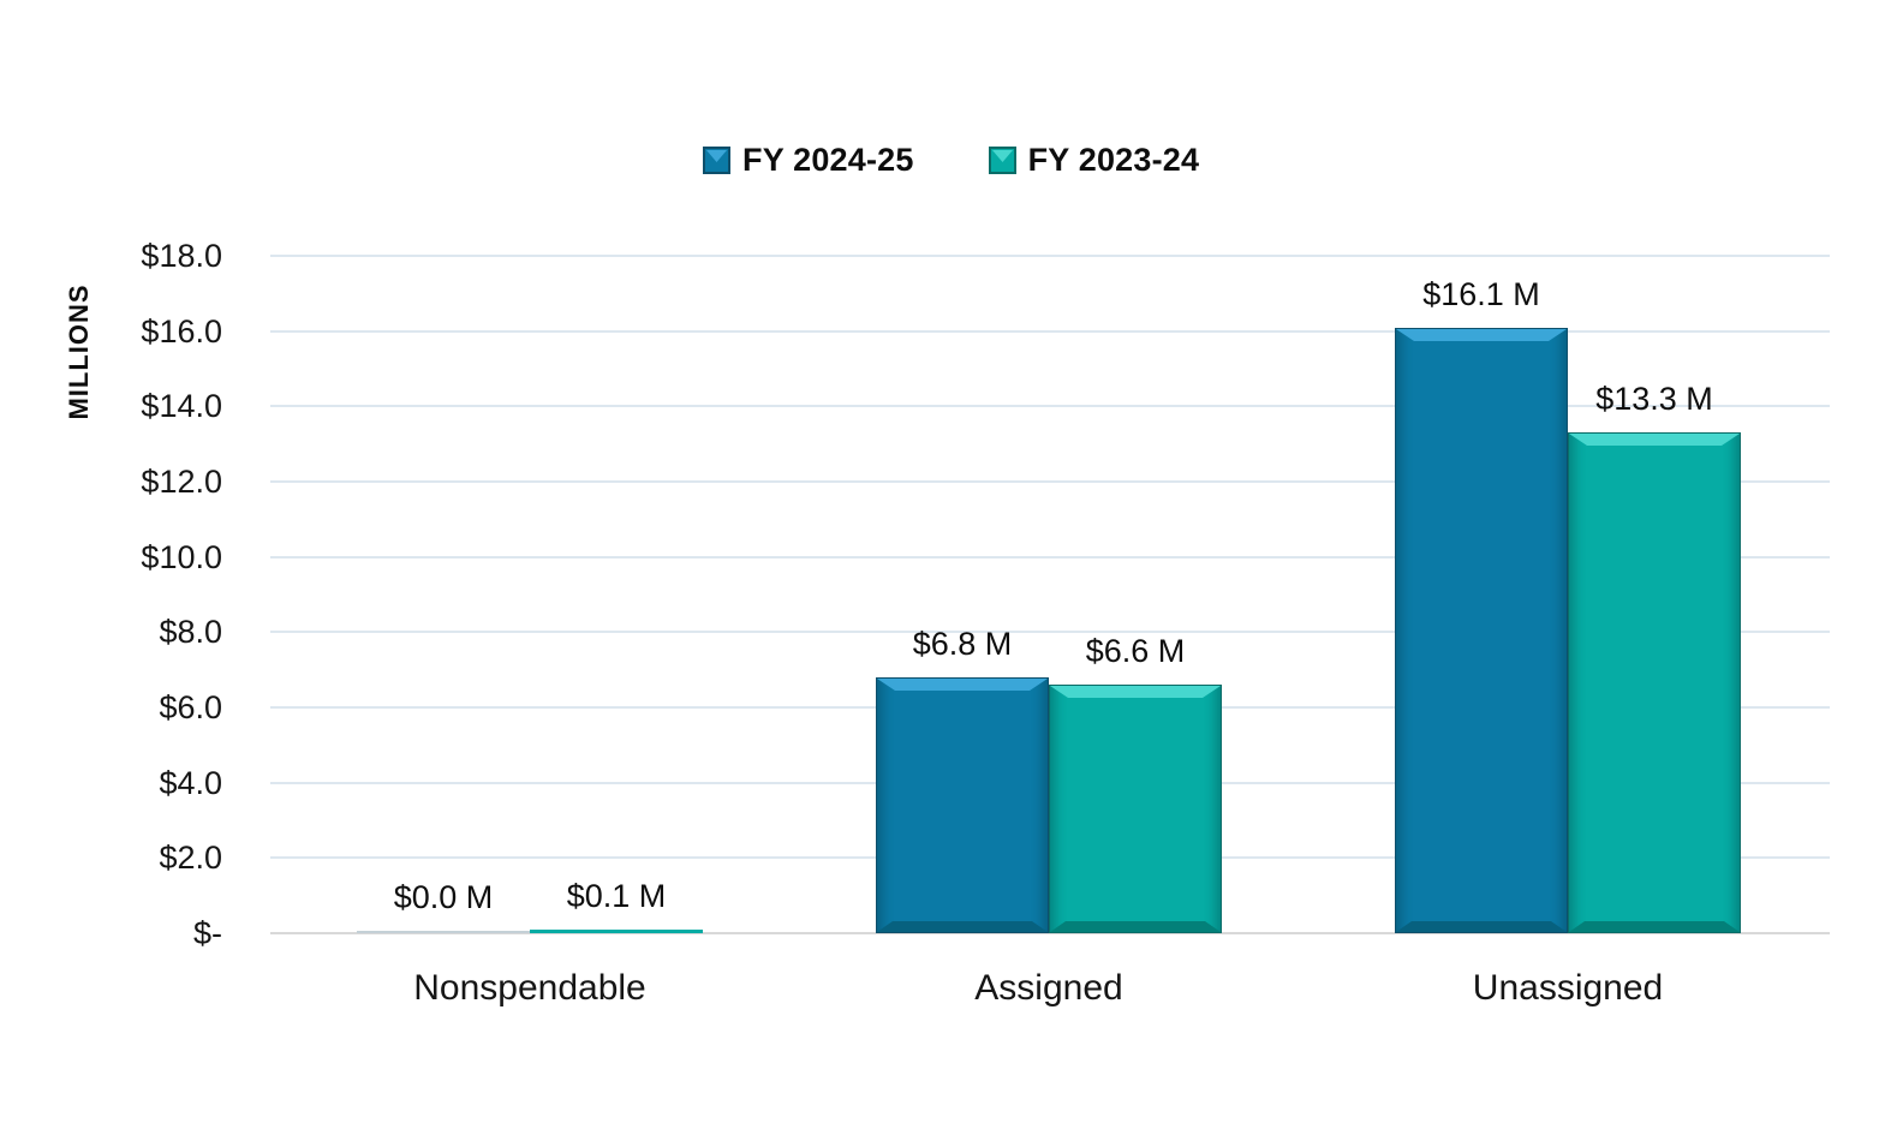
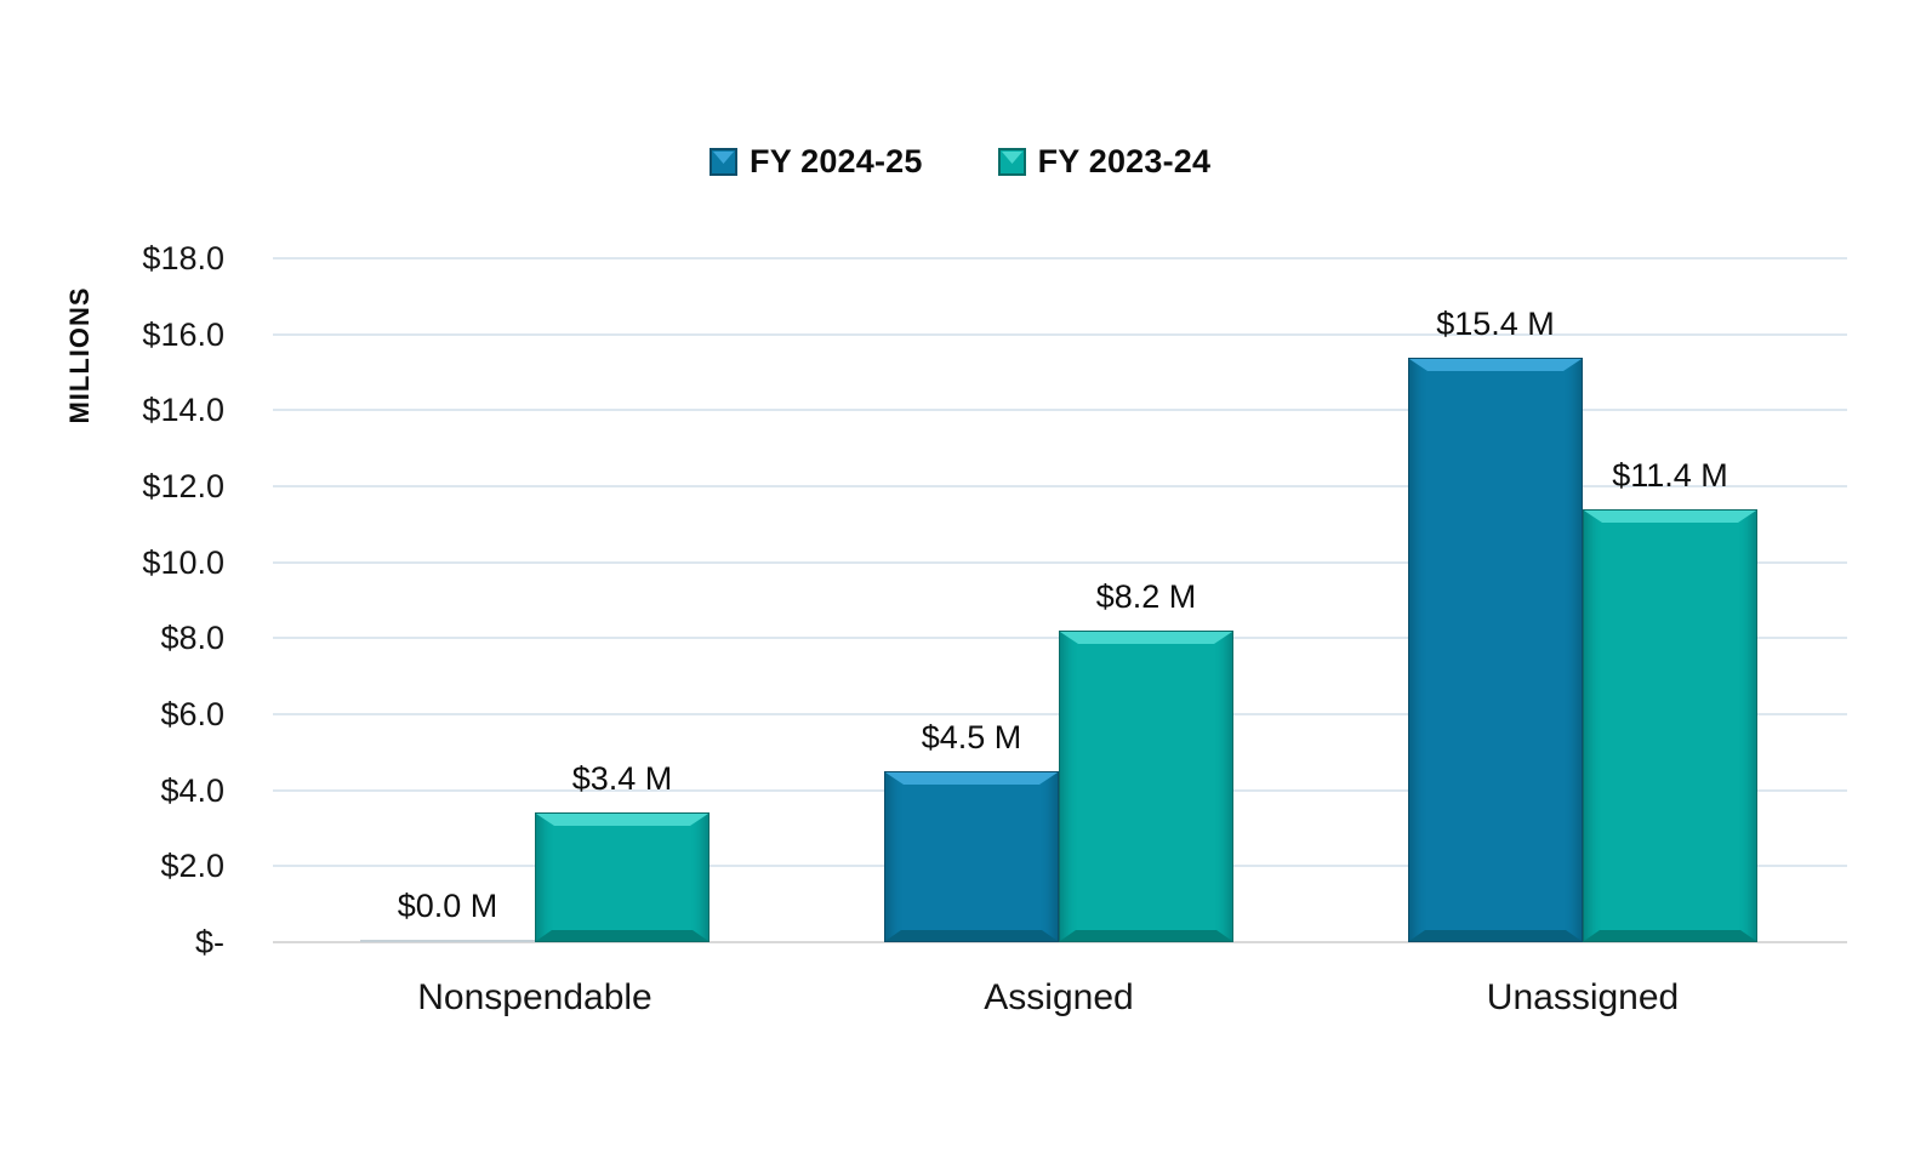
FY 2023-24/Nonspendable: $0.1 -> $3.4
FY 2024-25/Assigned: $6.8 -> $4.5
FY 2023-24/Assigned: $6.6 -> $8.2
FY 2024-25/Unassigned: $16.1 -> $15.4
FY 2023-24/Unassigned: $13.3 -> $11.4
